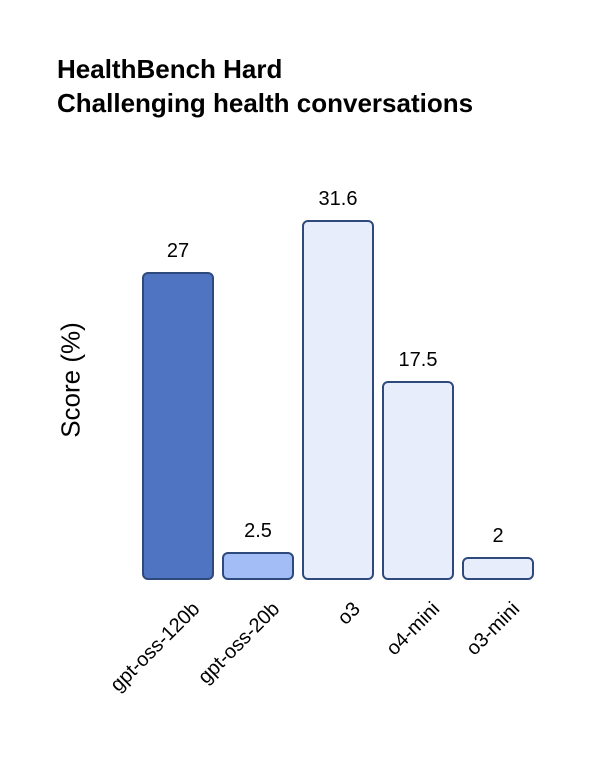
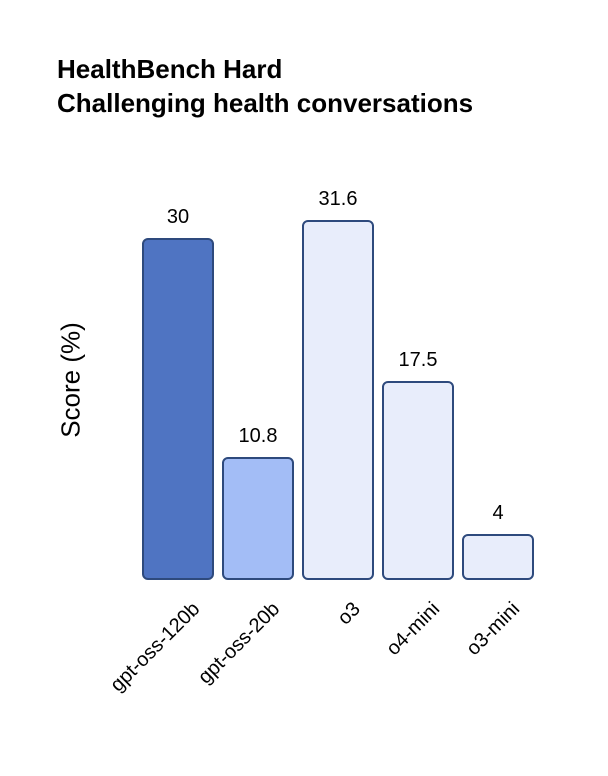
gpt-oss-120b: 27 -> 30
gpt-oss-20b: 2.5 -> 10.8
o3-mini: 2 -> 4
